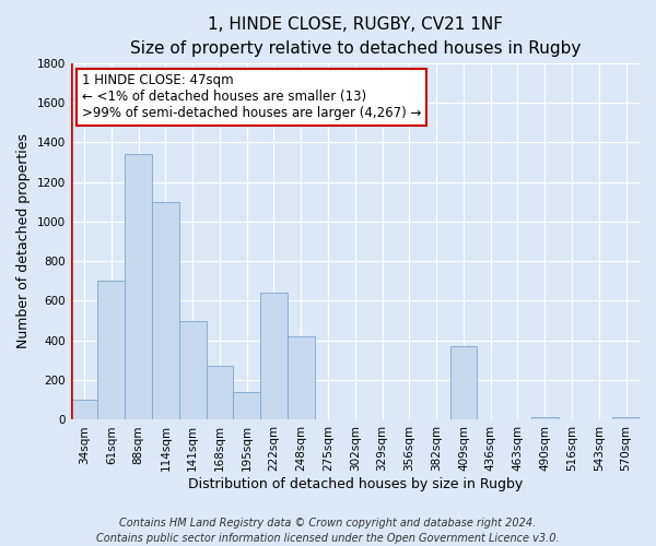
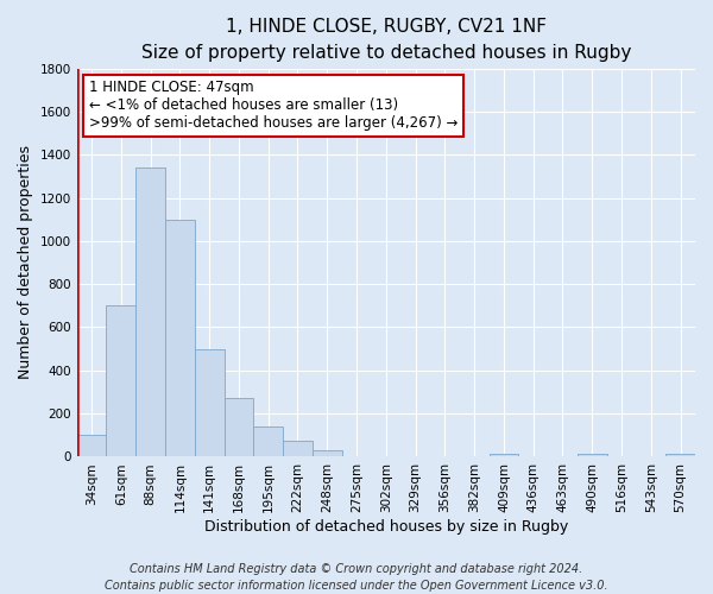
222sqm: 640 -> 80
248sqm: 420 -> 30
409sqm: 370 -> 20
